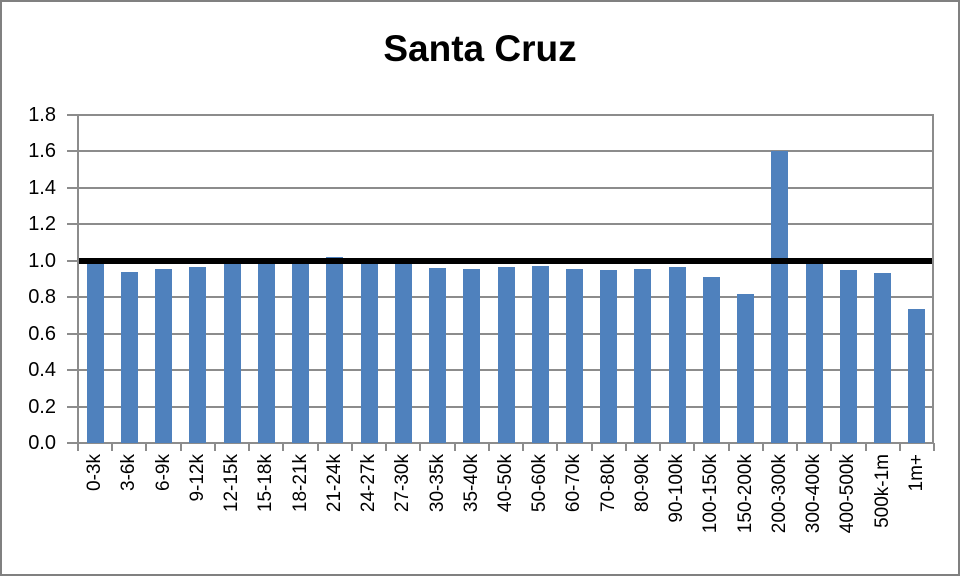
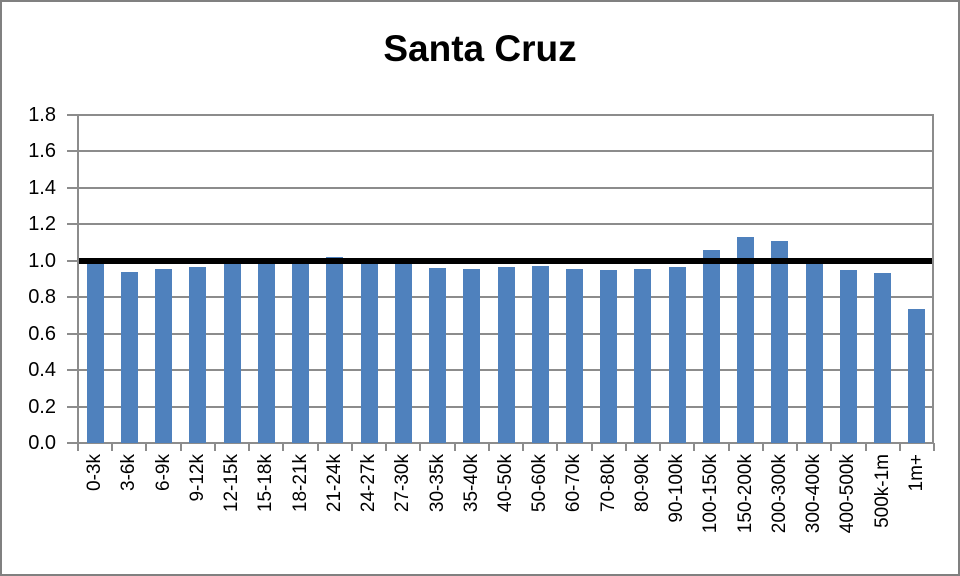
100-150k: 0.91 -> 1.06
150-200k: 0.82 -> 1.13
200-300k: 1.60 -> 1.11
